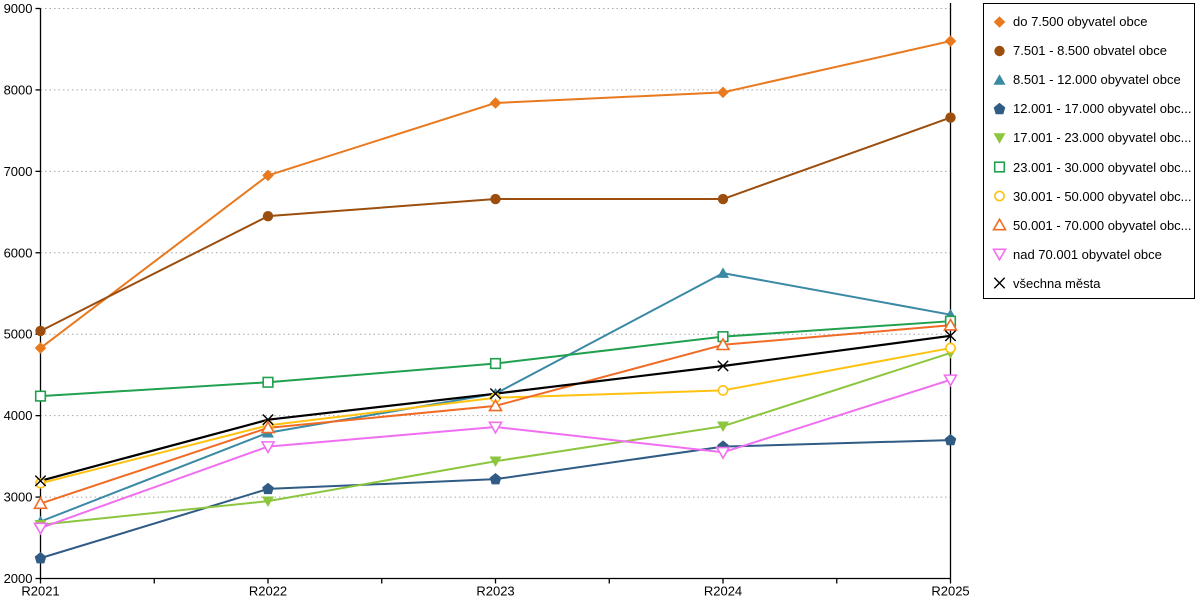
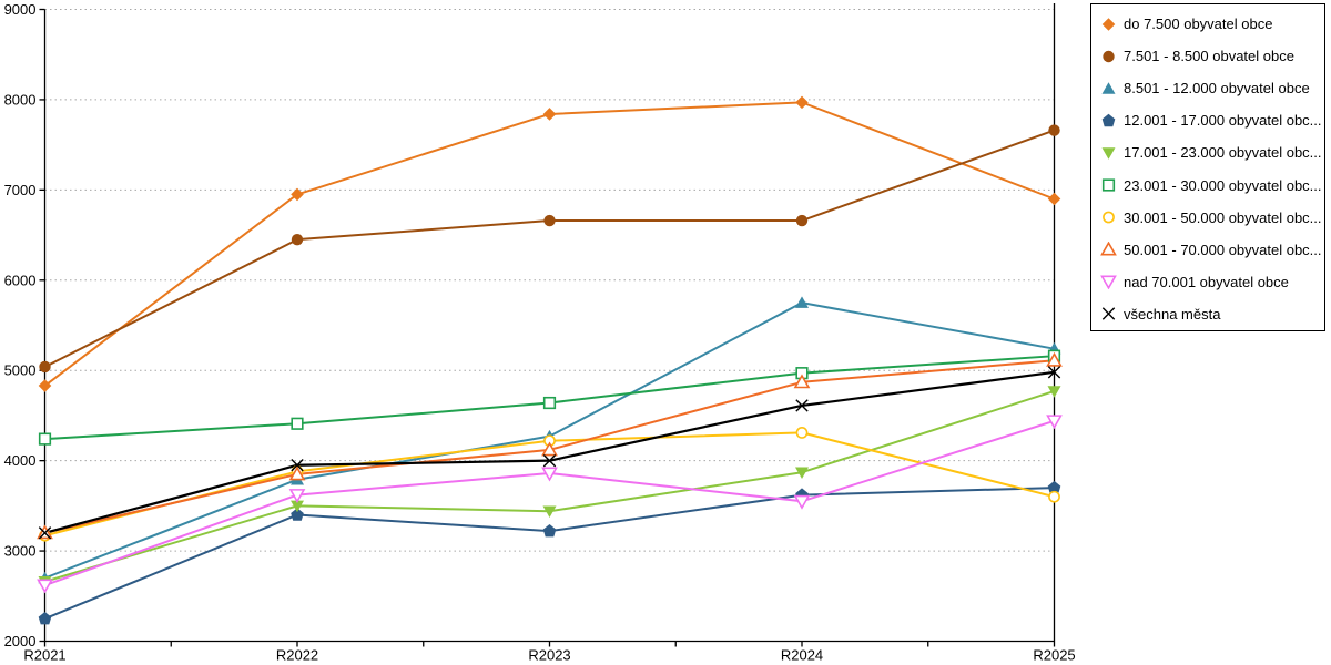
50.001 - 70.000 obyvatel obc.../R2021: 2900 -> 3200
12.001 - 17.000 obyvatel obc.../R2022: 3100 -> 3400
17.001 - 23.000 obyvatel obc.../R2022: 3000 -> 3500
všechna města/R2023: 4300 -> 4000
do 7.500 obyvatel obce/R2025: 8600 -> 6900
30.001 - 50.000 obyvatel obc.../R2025: 4800 -> 3600
